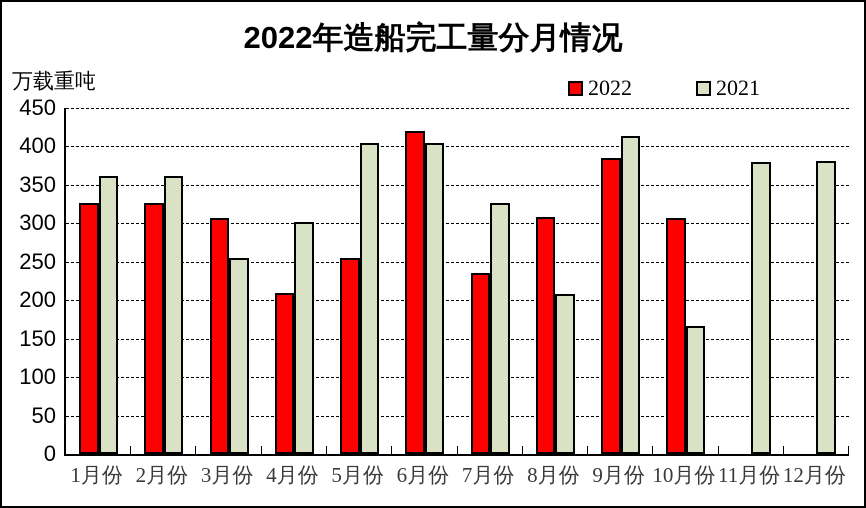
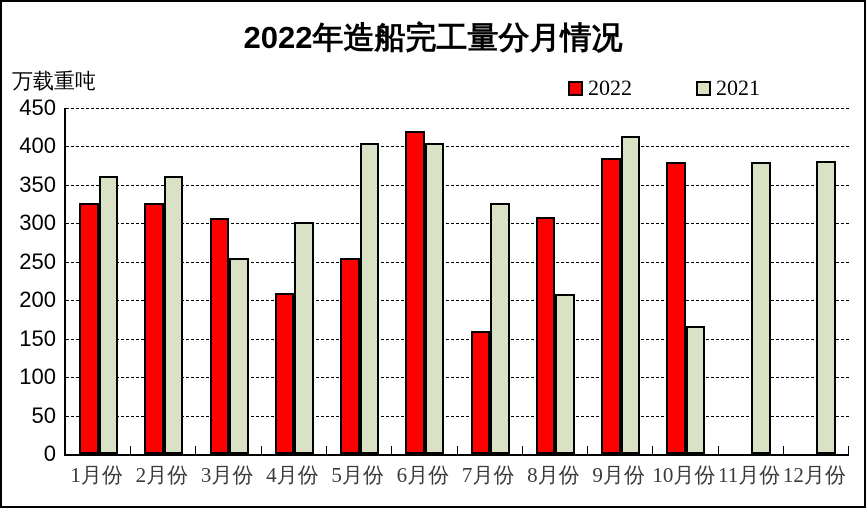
2022/7月份: 240 -> 160
2022/10月份: 310 -> 380
